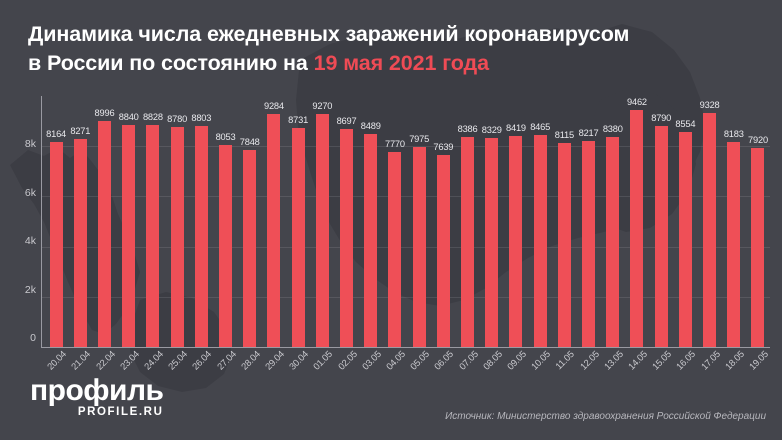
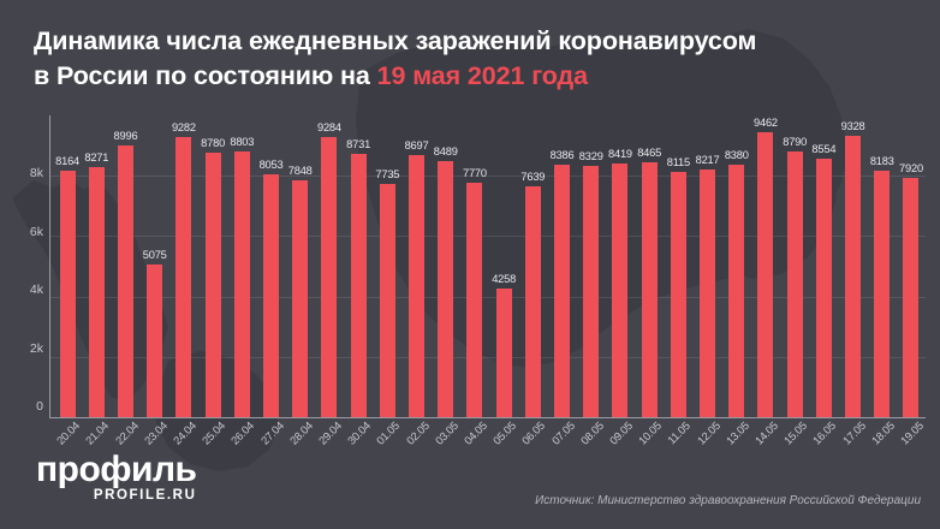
23.04: 8840 -> 5075
24.04: 8828 -> 9282
01.05: 9270 -> 7735
05.05: 7975 -> 4258
